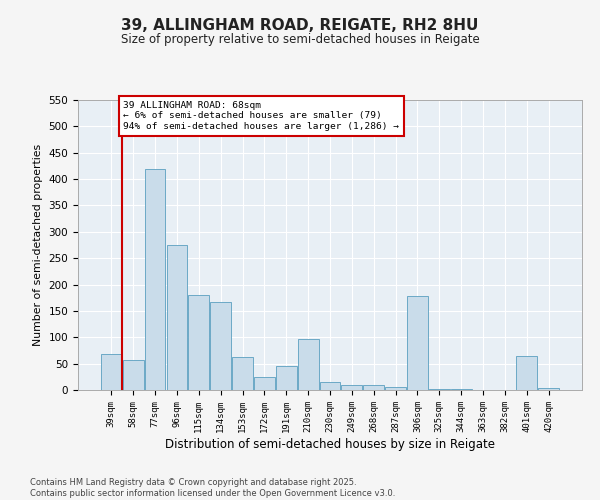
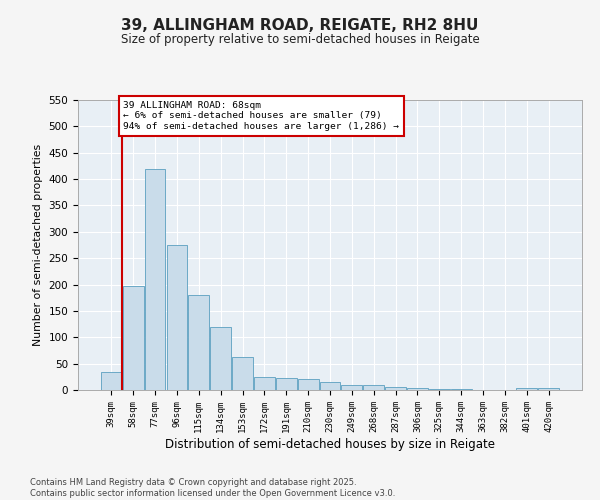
39sqm: 68 -> 35
58sqm: 56 -> 197
134sqm: 166 -> 120
191sqm: 46 -> 23
210sqm: 96 -> 20
306sqm: 178 -> 3
401sqm: 64 -> 4
